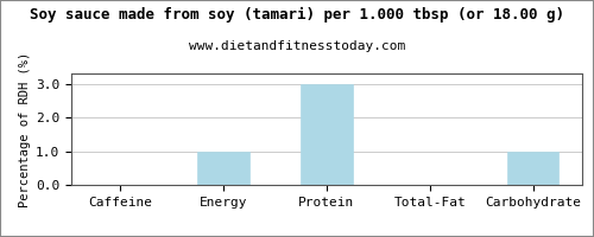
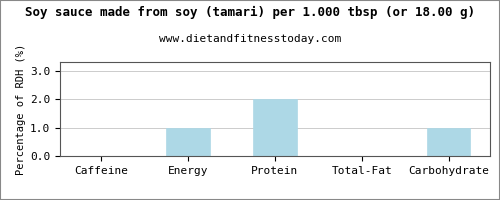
Protein: 3 -> 2
